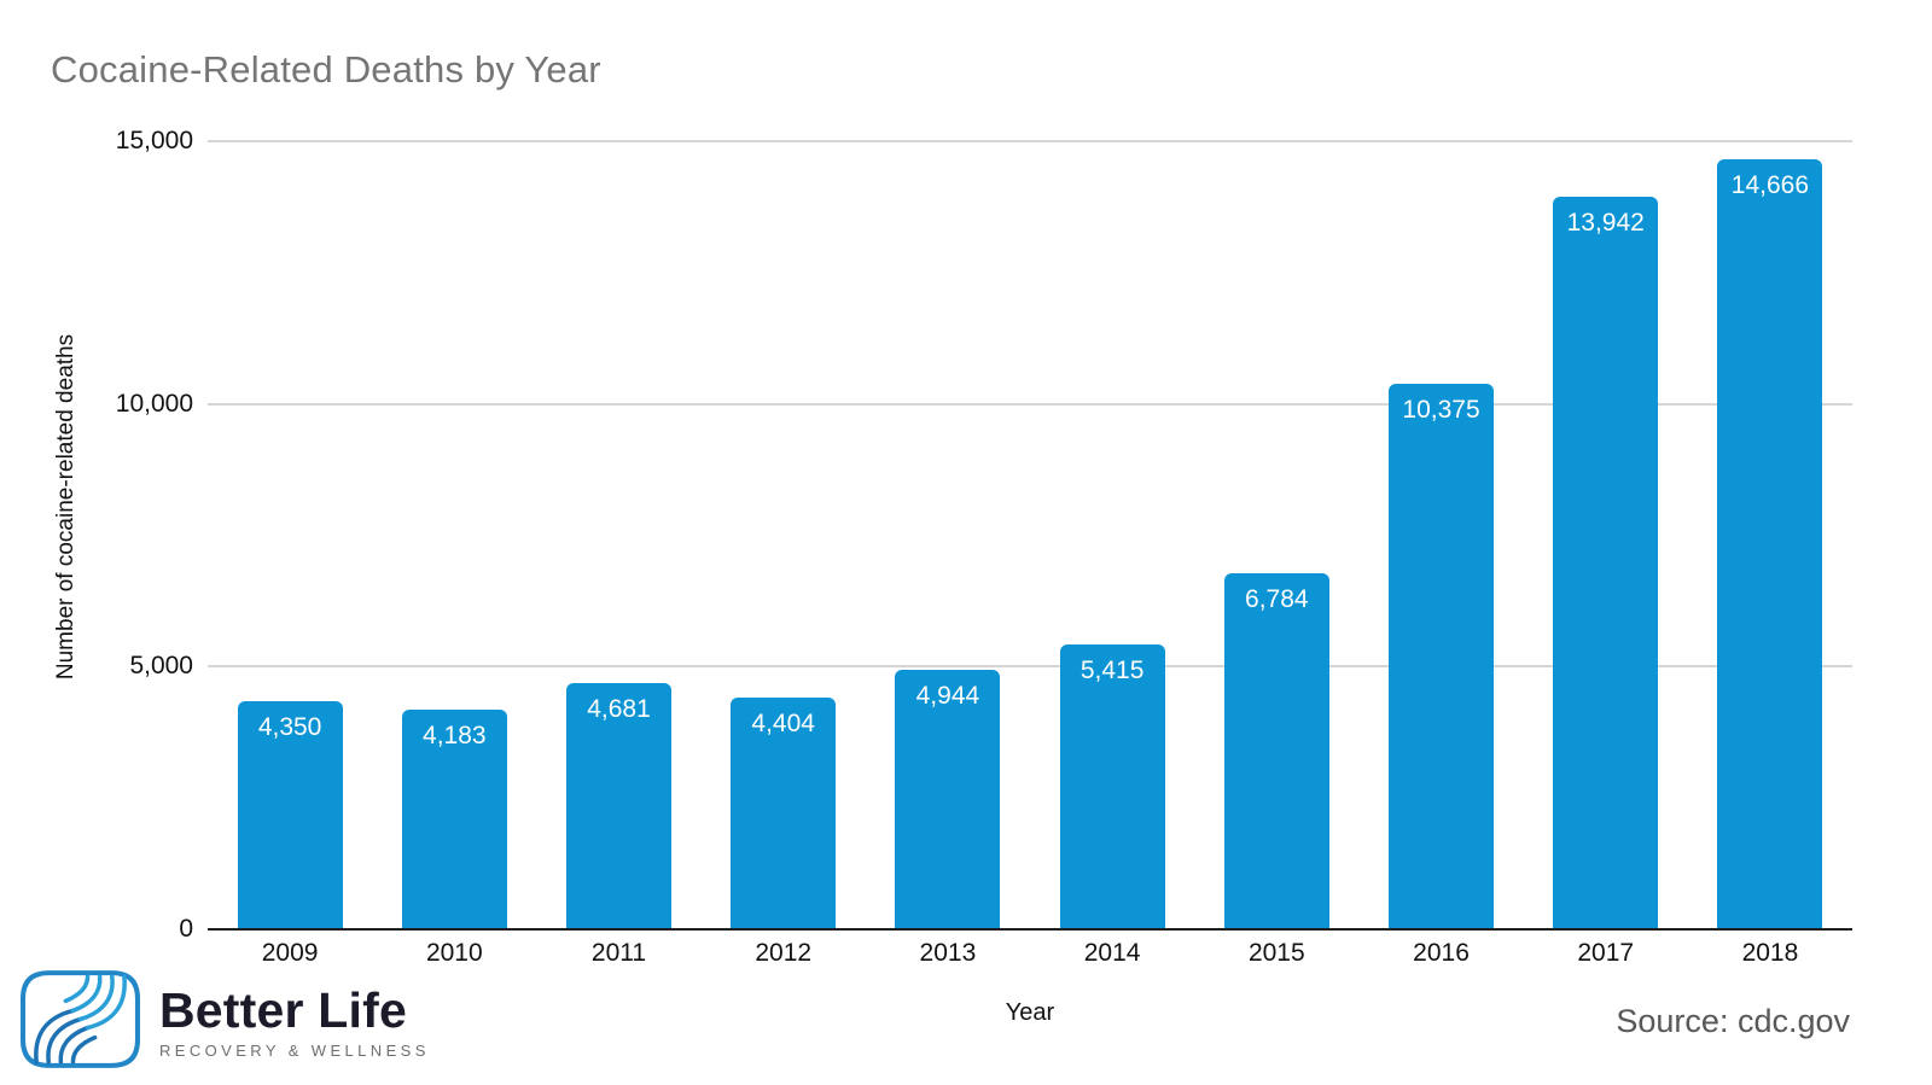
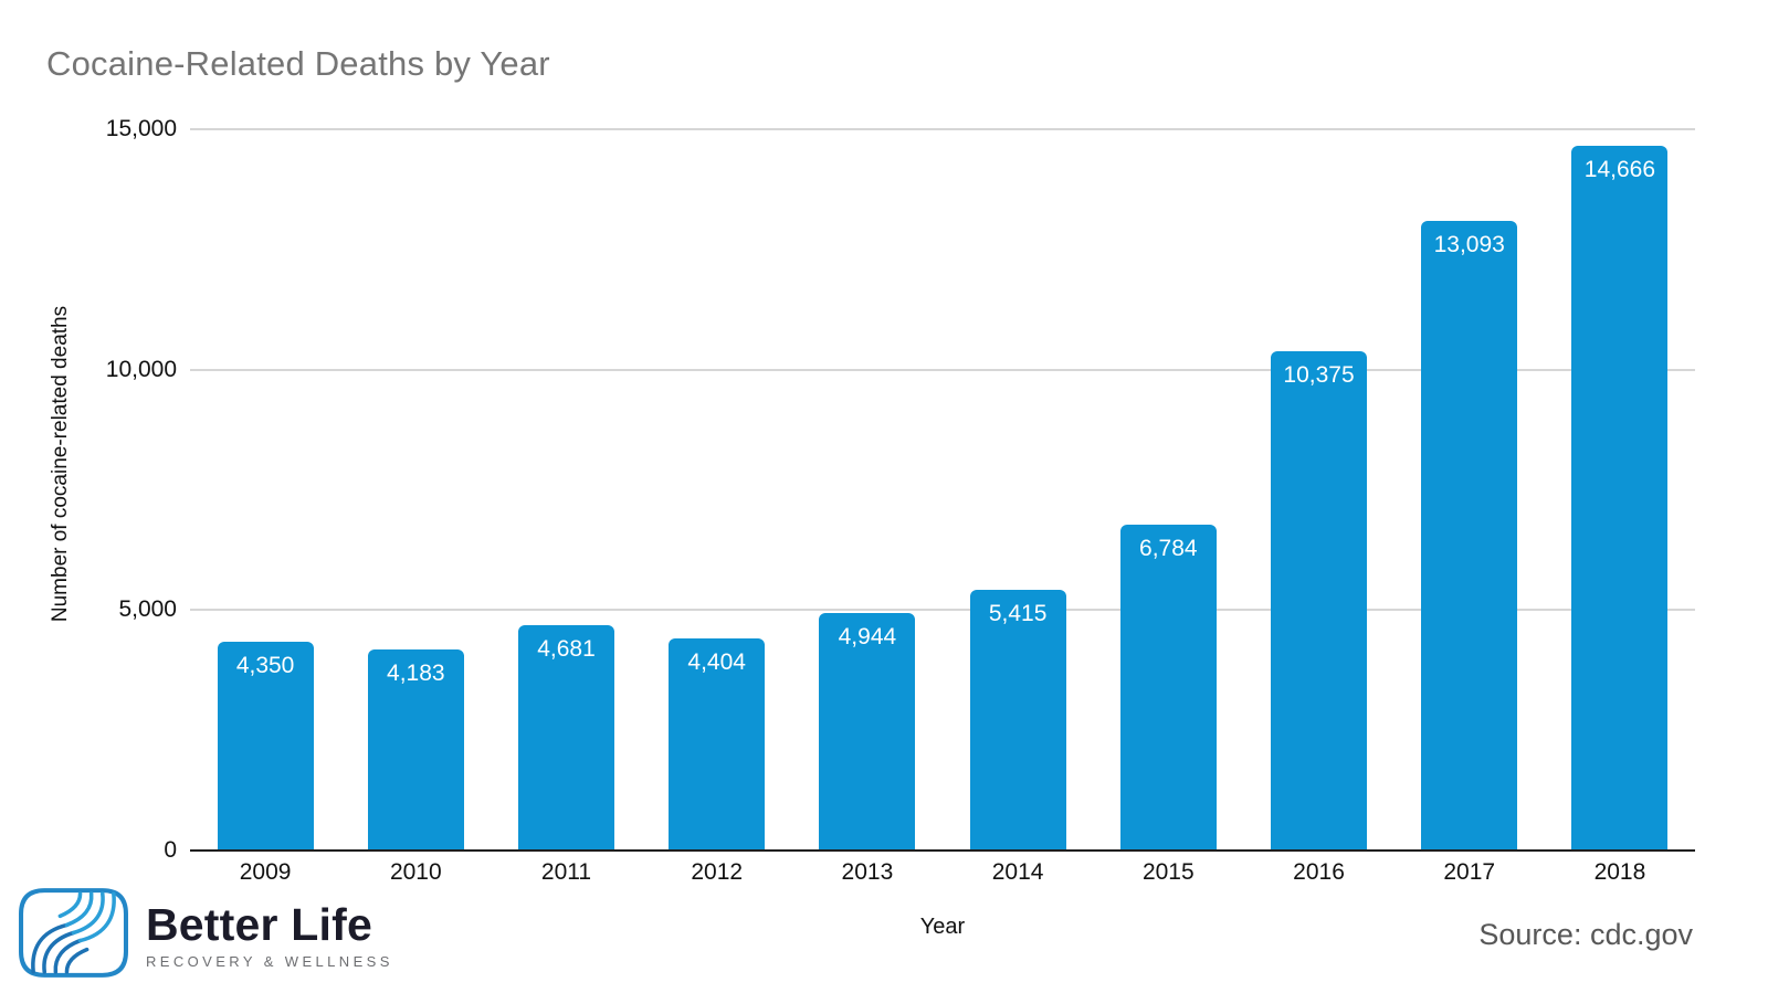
2017: 13,942 -> 13,093
